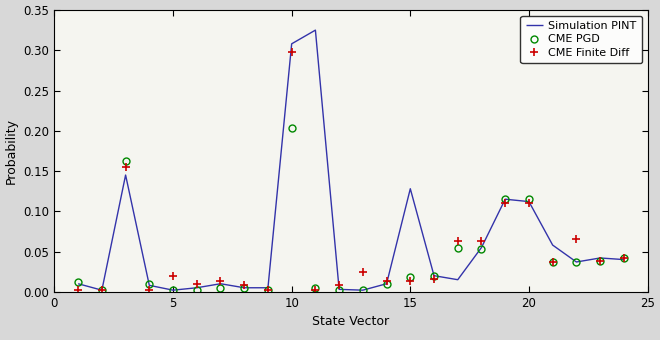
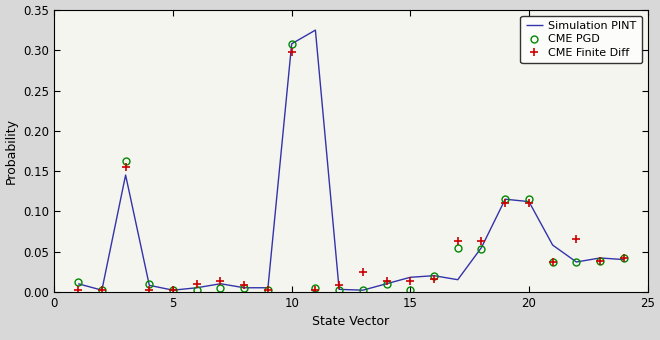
CME Finite Diff/5: 0.020 -> 0.002
CME PGD/10: 0.204 -> 0.308
Simulation PINT/15: 0.128 -> 0.018
CME PGD/15: 0.018 -> 0.002
